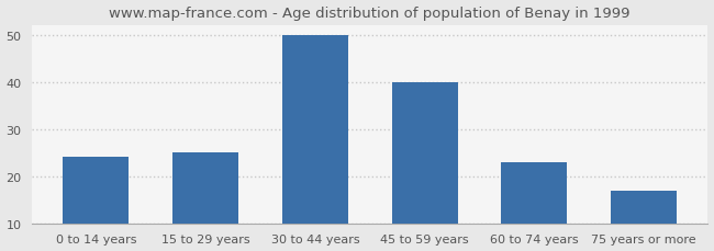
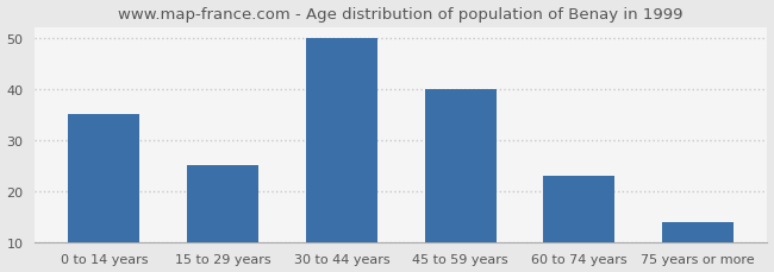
0 to 14 years: 24 -> 35
75 years or more: 17 -> 14
